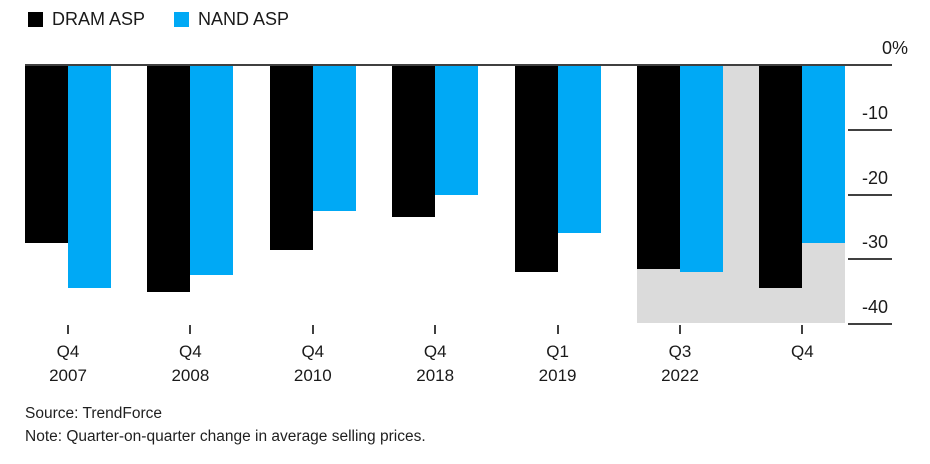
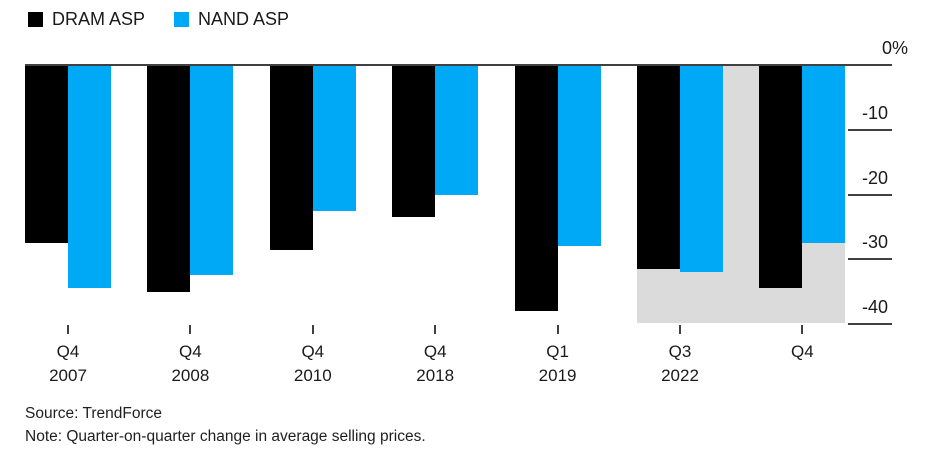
DRAM ASP/Q1 2019: -32 -> -38
NAND ASP/Q1 2019: -26 -> -28
